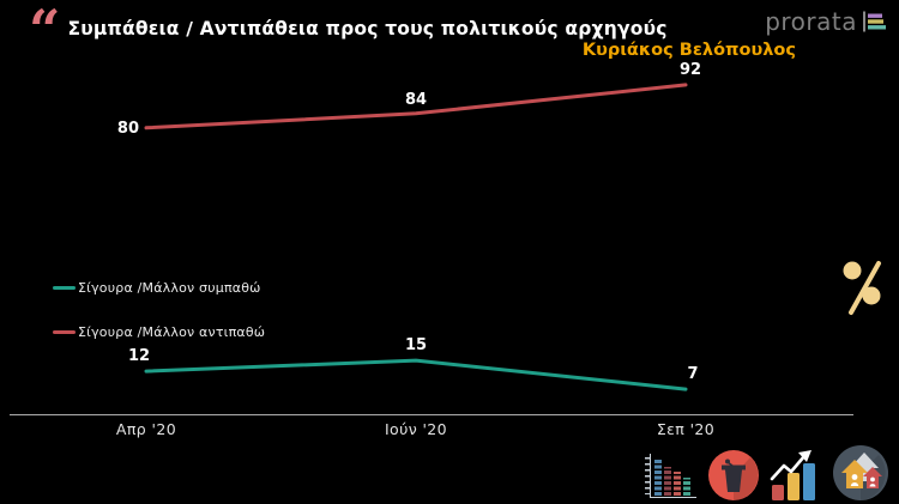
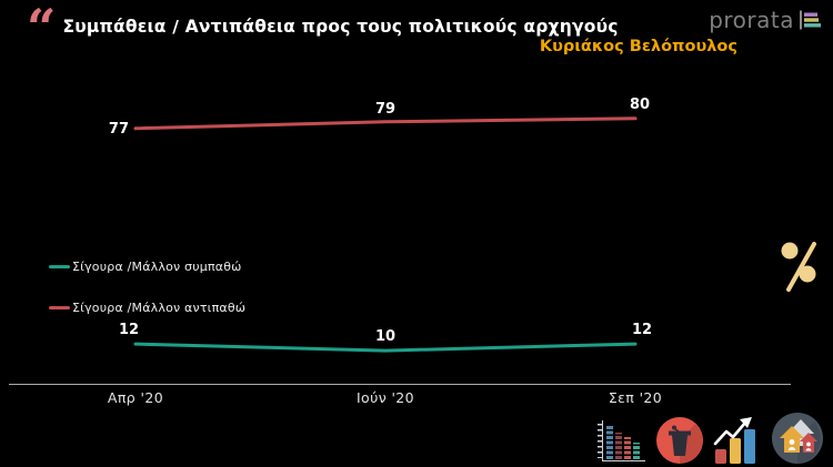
Σίγουρα /Μάλλον αντιπαθώ/Απρ '20: 80 -> 77
Σίγουρα /Μάλλον αντιπαθώ/Ιούν '20: 84 -> 79
Σίγουρα /Μάλλον συμπαθώ/Ιούν '20: 15 -> 10
Σίγουρα /Μάλλον αντιπαθώ/Σεπ '20: 92 -> 80
Σίγουρα /Μάλλον συμπαθώ/Σεπ '20: 7 -> 12
